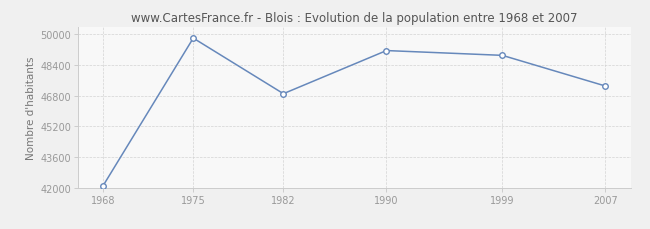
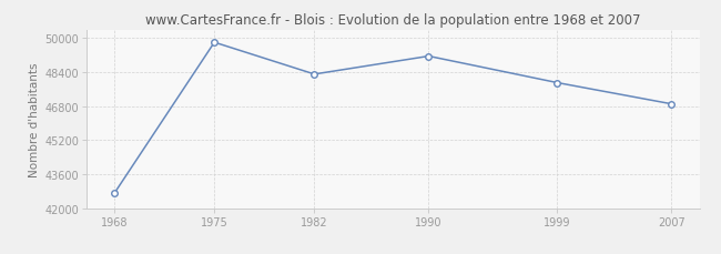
1968: 42100 -> 42700
1982: 46900 -> 48300
1999: 48900 -> 47900
2007: 47300 -> 46900
